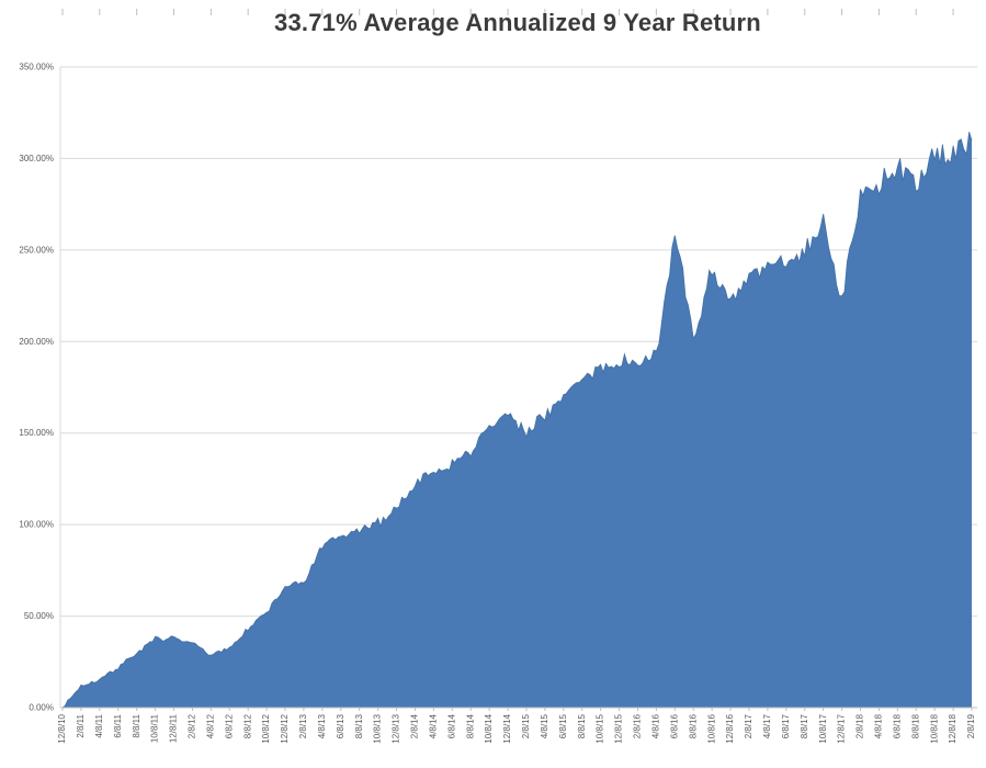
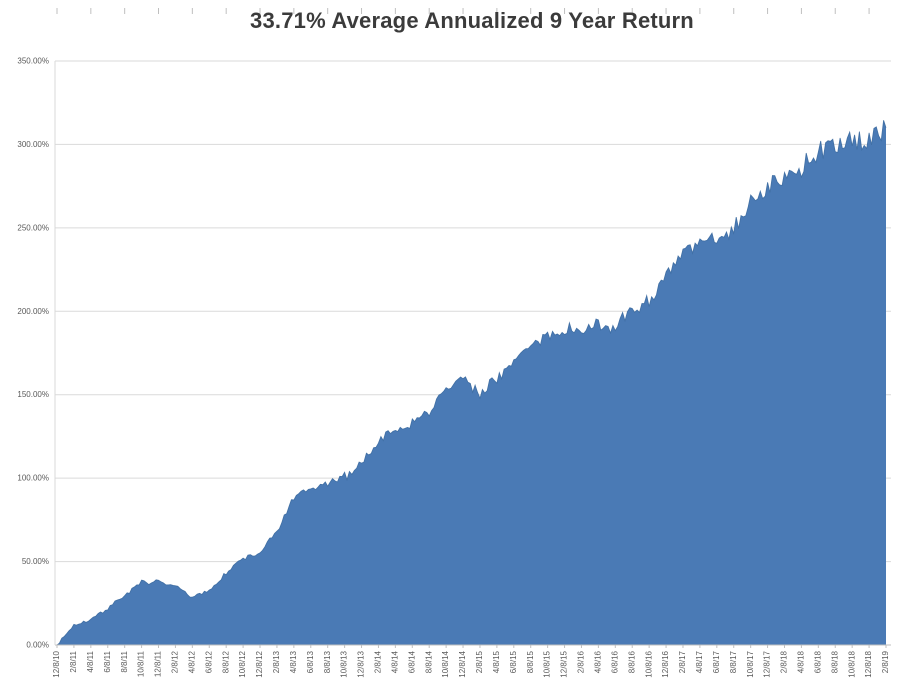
12/8/12: 66% -> 55%
6/8/16: 260% -> 190%
10/8/16: 241% -> 207%
12/8/17: 223% -> 275%
8/8/18: 286% -> 300%
